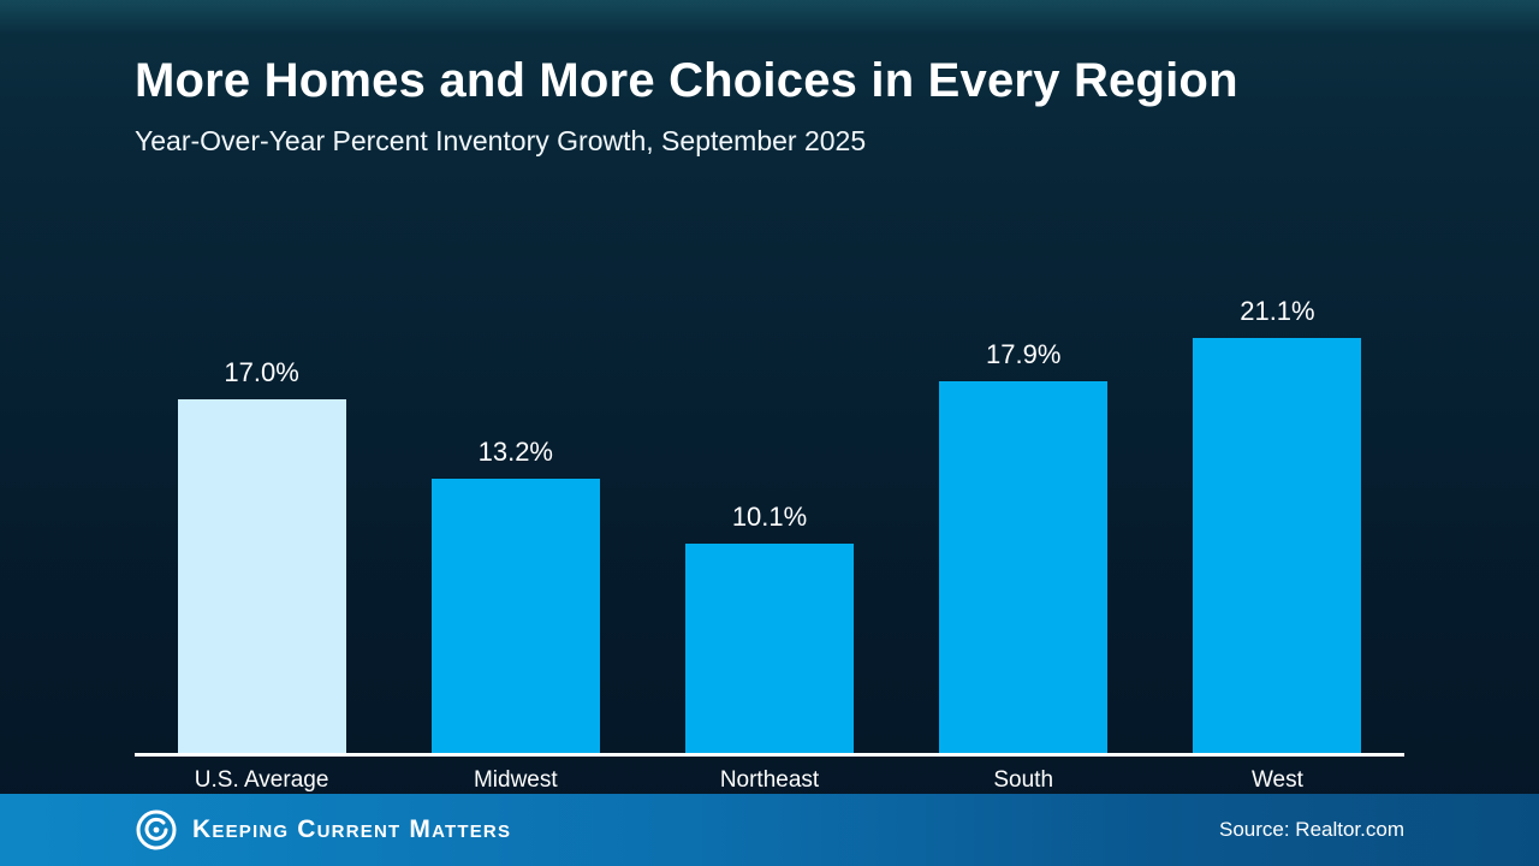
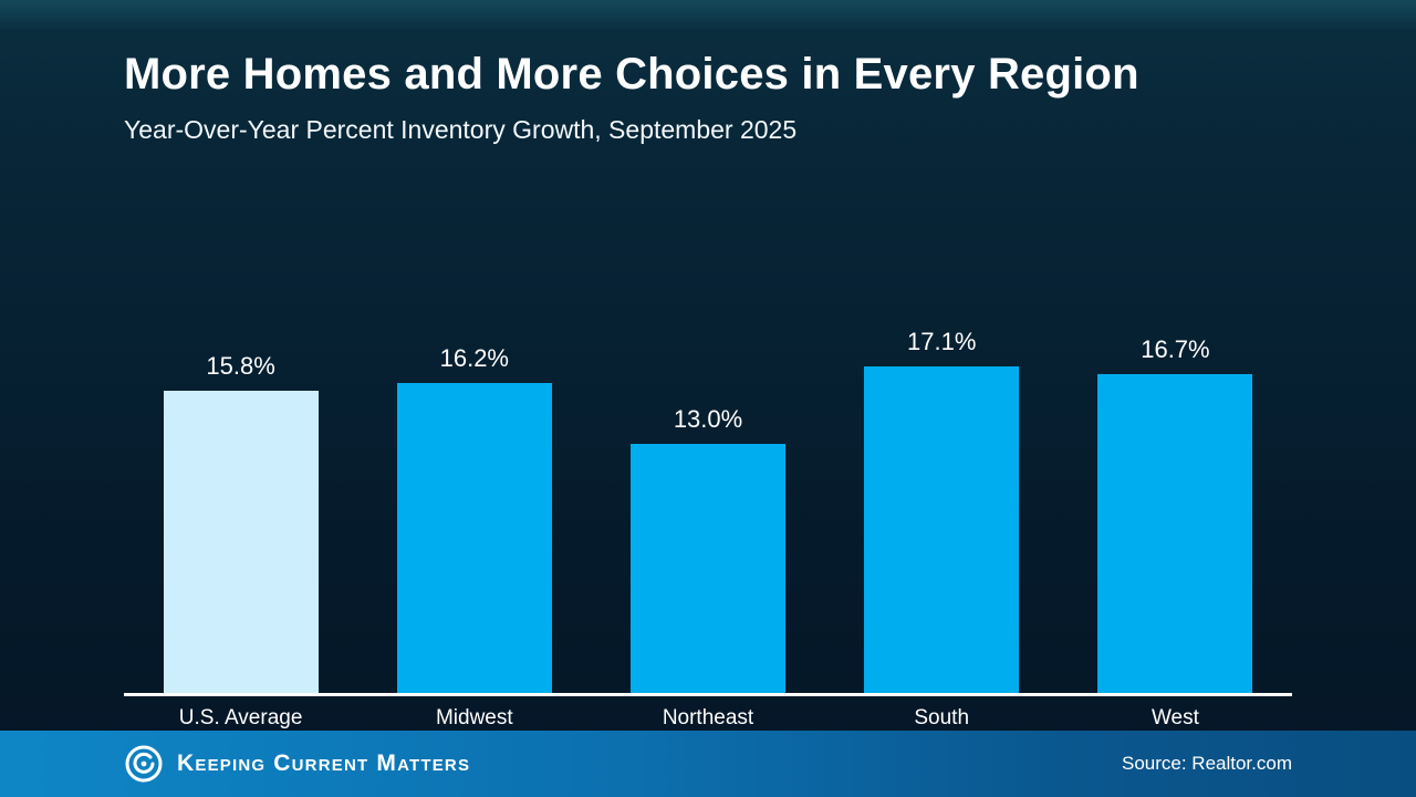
U.S. Average: 17.0% -> 15.8%
Midwest: 13.2% -> 16.2%
Northeast: 10.1% -> 13.0%
South: 17.9% -> 17.1%
West: 21.1% -> 16.7%
